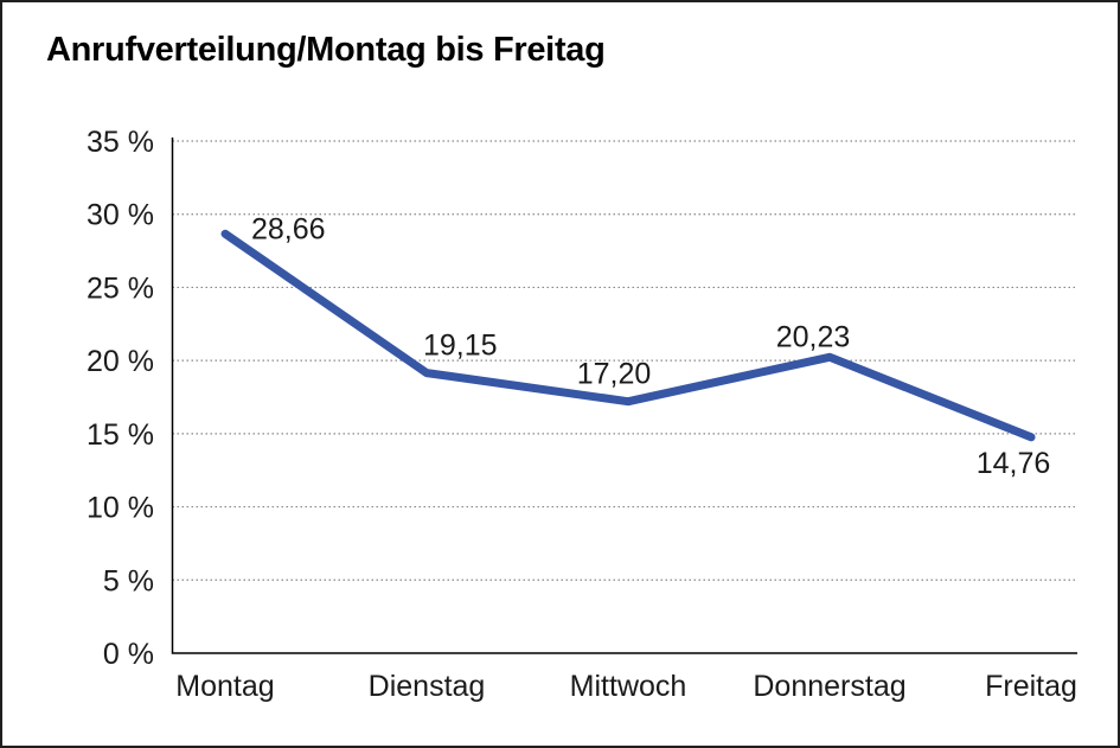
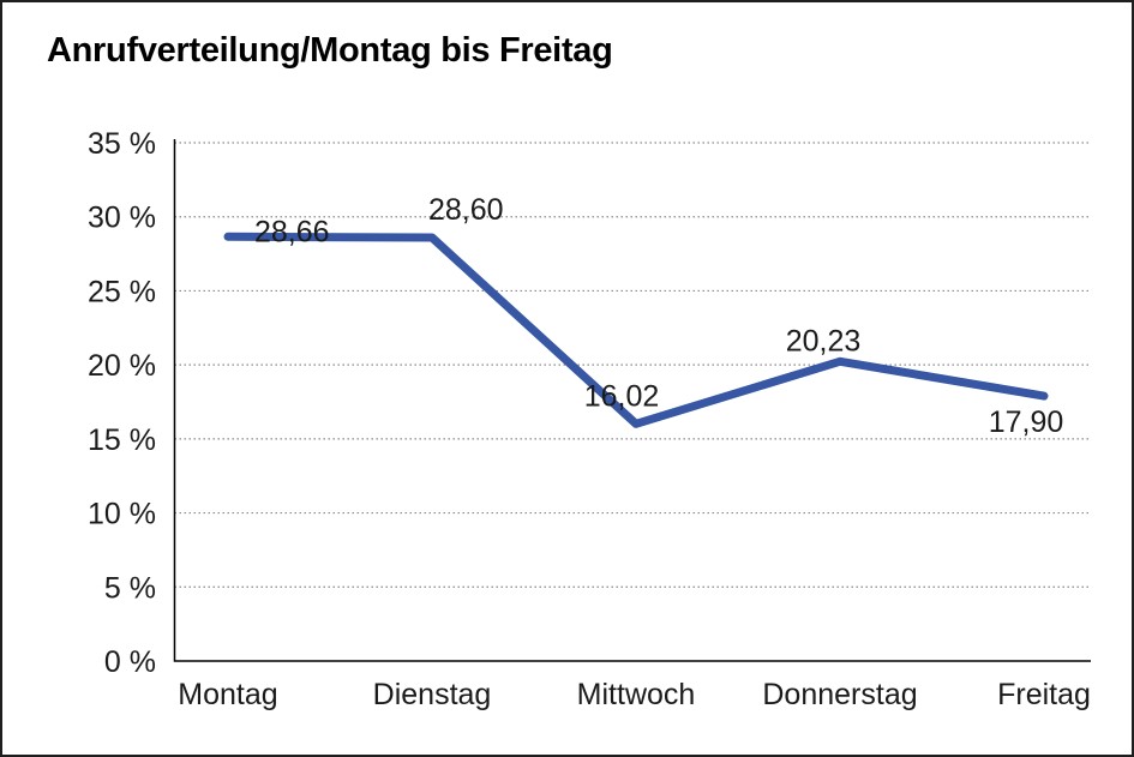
Dienstag: 19,15 -> 28,60
Mittwoch: 17,20 -> 16,02
Freitag: 14,76 -> 17,90
